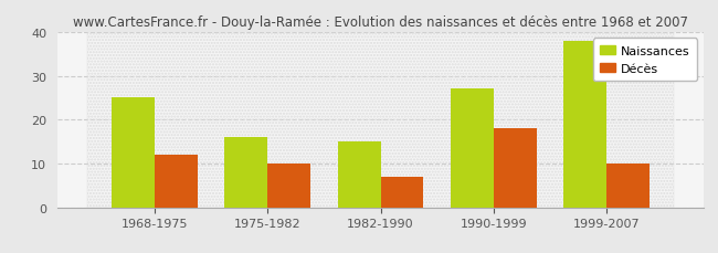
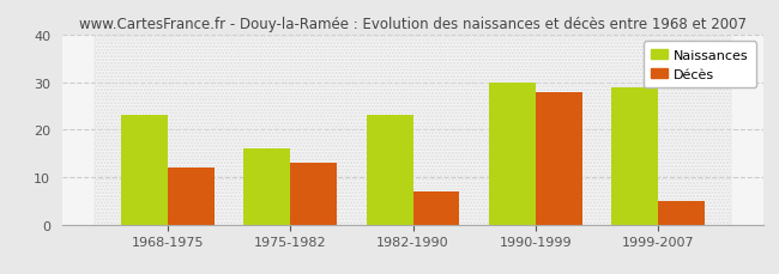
Naissances/1968-1975: 25 -> 23
Décès/1975-1982: 10 -> 13
Naissances/1982-1990: 15 -> 23
Naissances/1990-1999: 27 -> 30
Décès/1990-1999: 18 -> 28
Naissances/1999-2007: 38 -> 29
Décès/1999-2007: 10 -> 5
